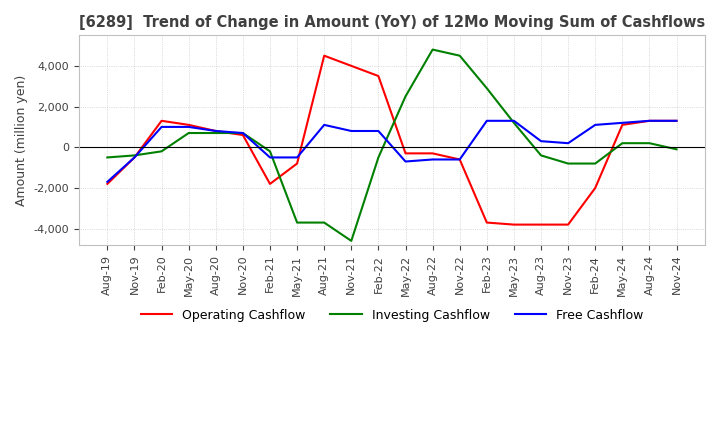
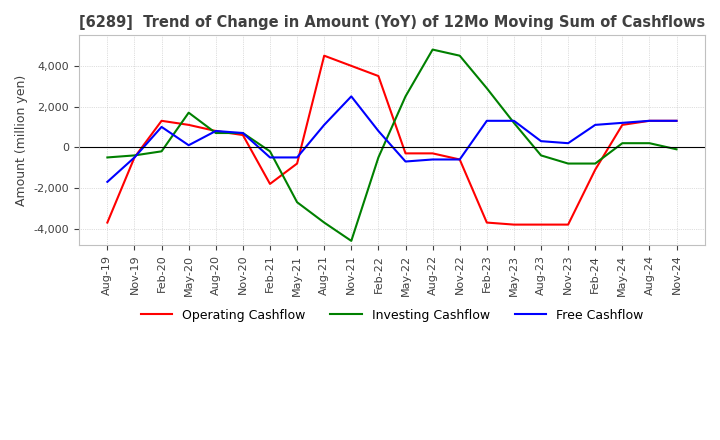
Operating Cashflow/Aug-19: -1,800 -> -3,700
Investing Cashflow/May-20: 700 -> 1,700
Free Cashflow/May-20: 1,000 -> 100
Investing Cashflow/May-21: -3,700 -> -2,700
Free Cashflow/Nov-21: 800 -> 2,500
Operating Cashflow/Feb-24: -2,000 -> -1,100
